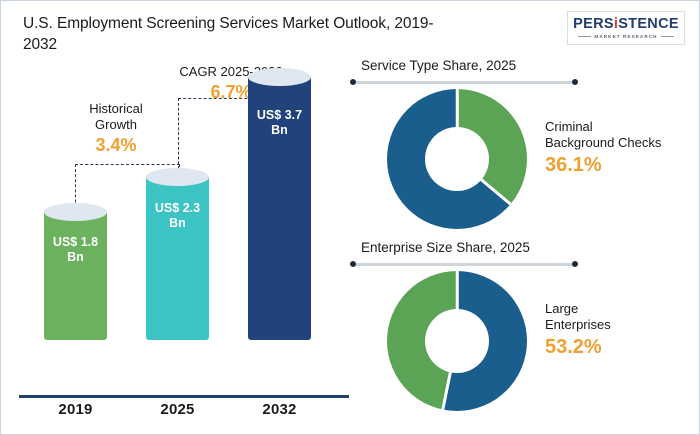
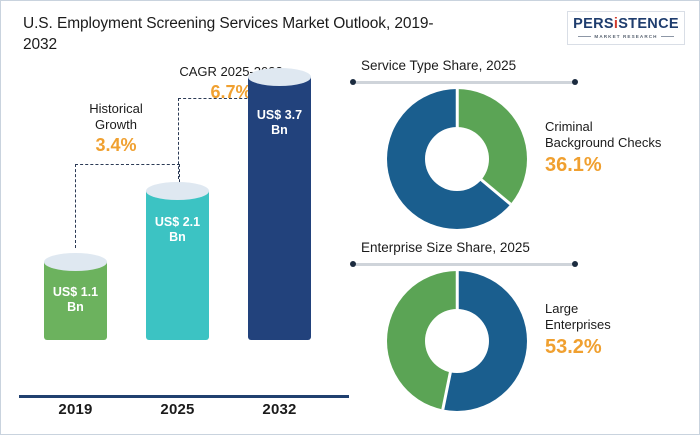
U.S. Employment Screening Services Market Outlook, 2019-2032/2019: 1.8 -> 1.1
U.S. Employment Screening Services Market Outlook, 2019-2032/2025: 2.3 -> 2.1
